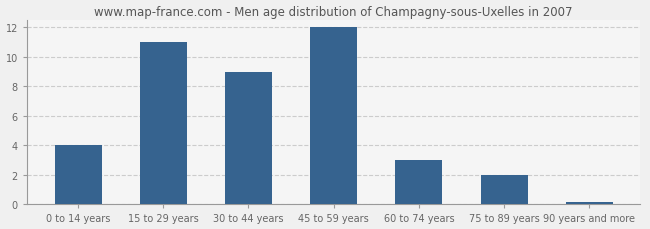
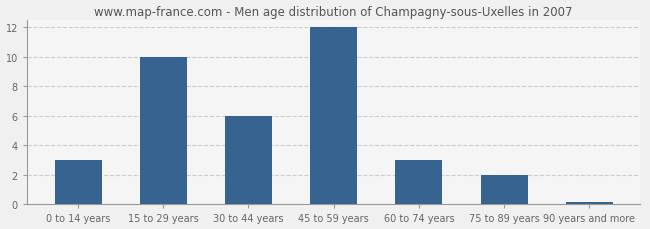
0 to 14 years: 4.0 -> 3.0
15 to 29 years: 11.0 -> 10.0
30 to 44 years: 9.0 -> 6.0
